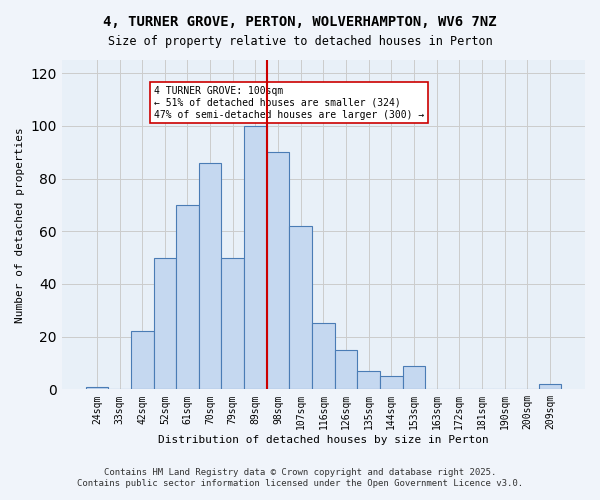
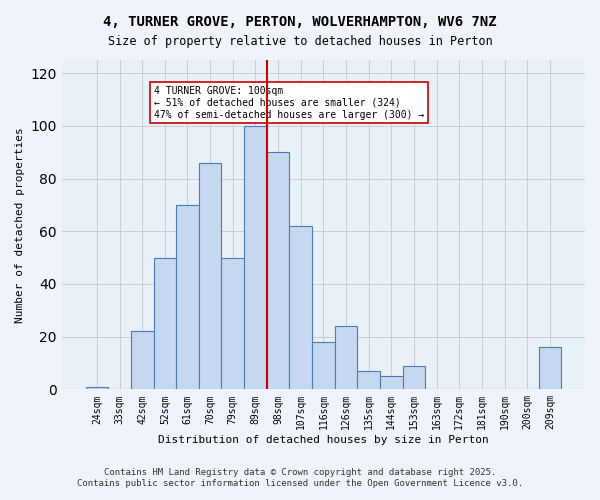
116sqm: 25 -> 18
126sqm: 15 -> 24
209sqm: 2 -> 16
